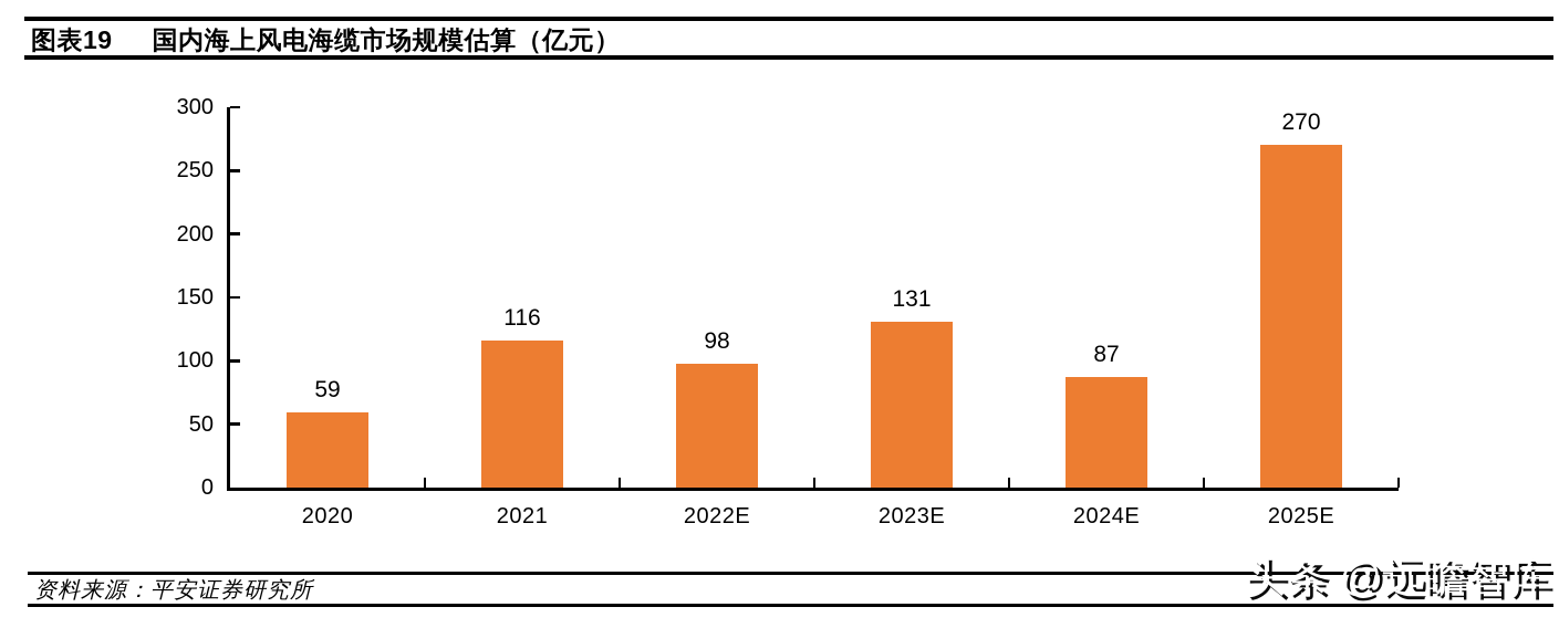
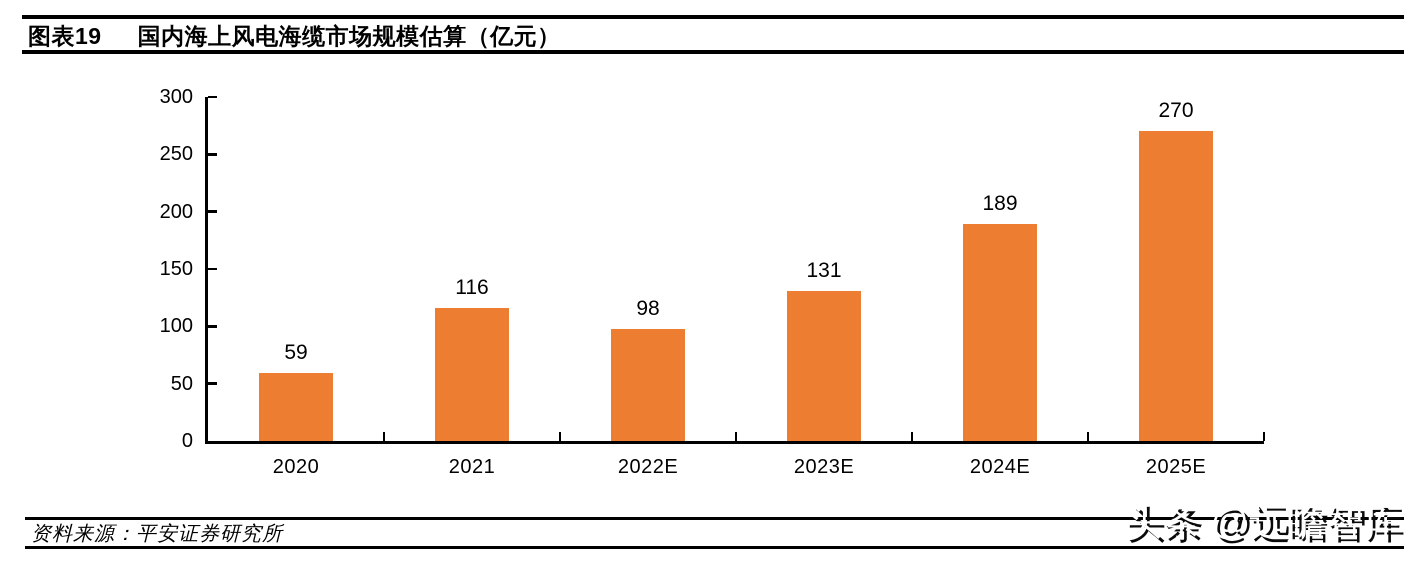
2024E: 87 -> 189
